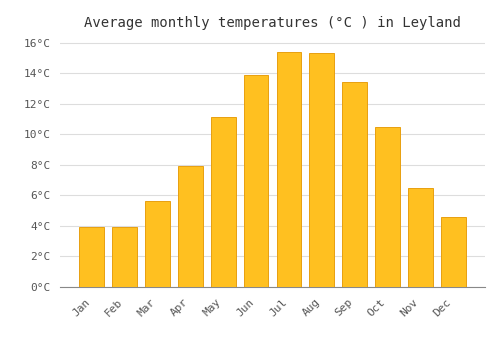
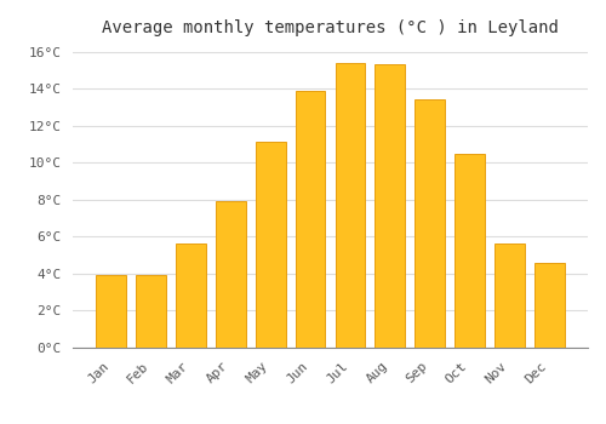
Nov: 6.5°C -> 5.6°C
